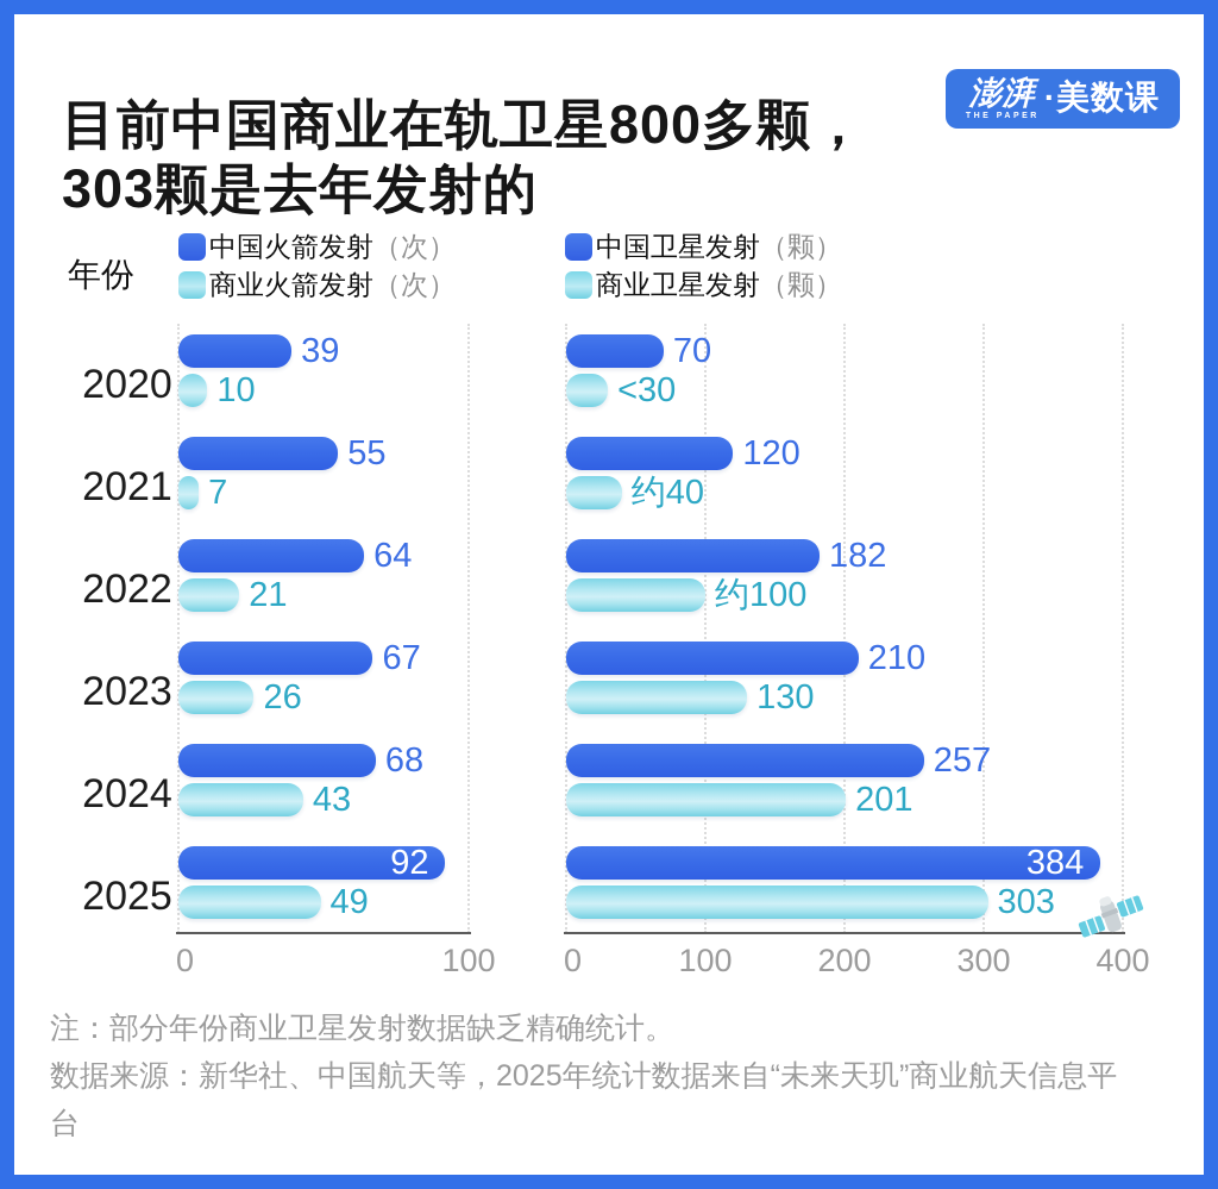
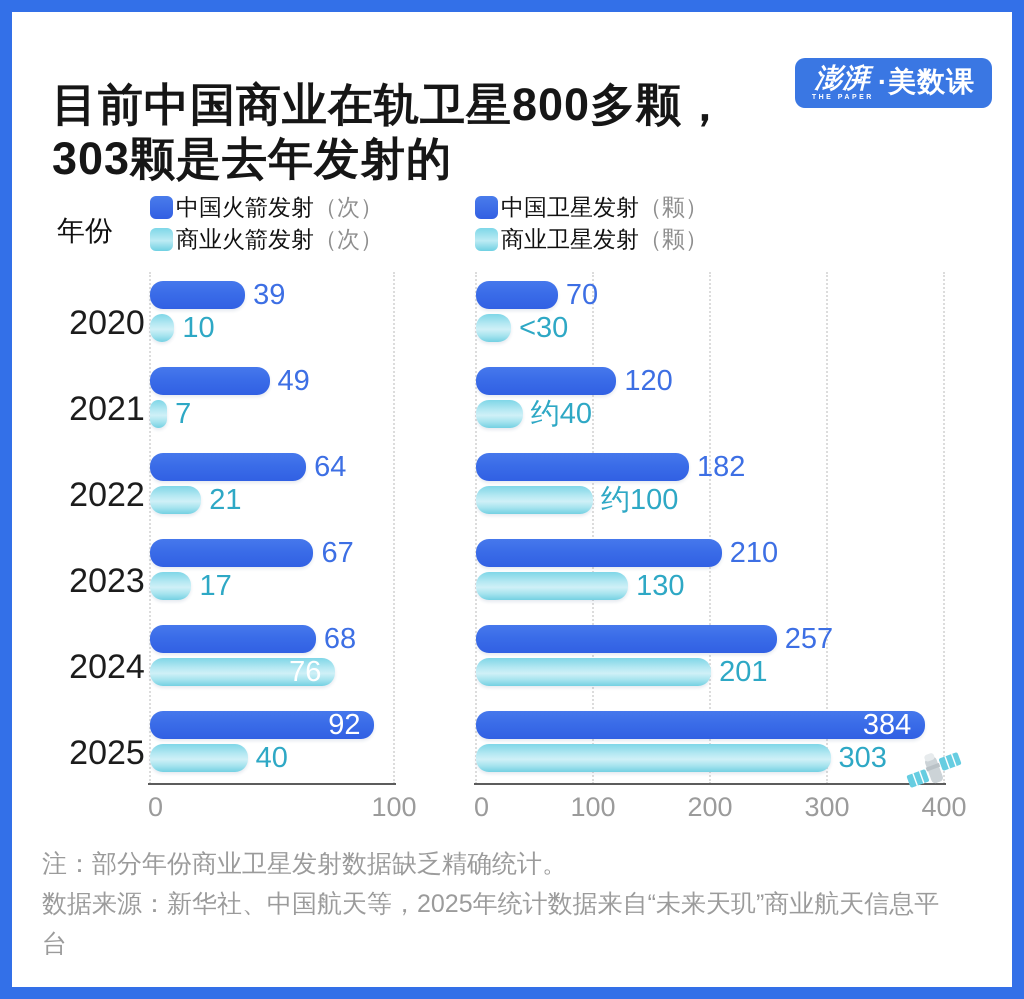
中国火箭发射/中国火箭发射（次）/2021: 55 -> 49
中国火箭发射/商业火箭发射（次）/2023: 26 -> 17
中国火箭发射/商业火箭发射（次）/2024: 43 -> 76
中国火箭发射/商业火箭发射（次）/2025: 49 -> 40
